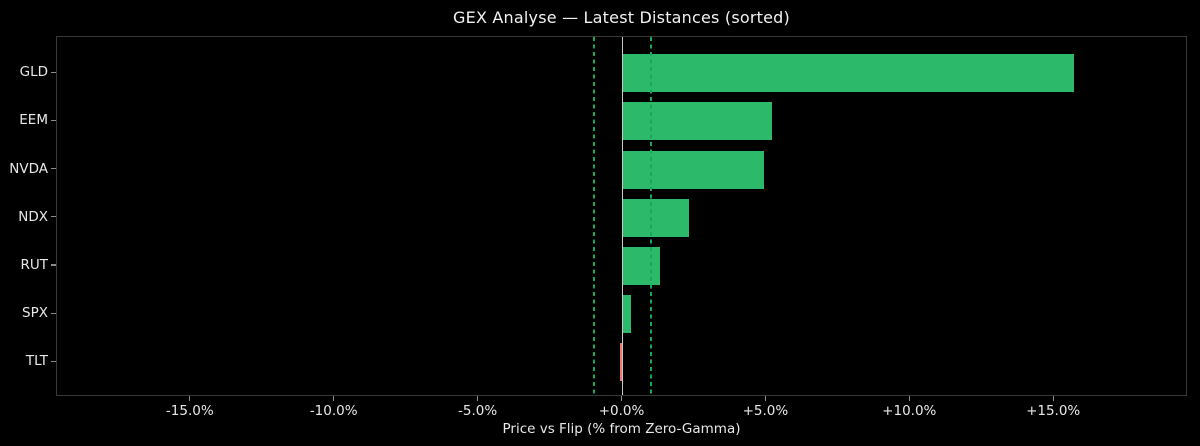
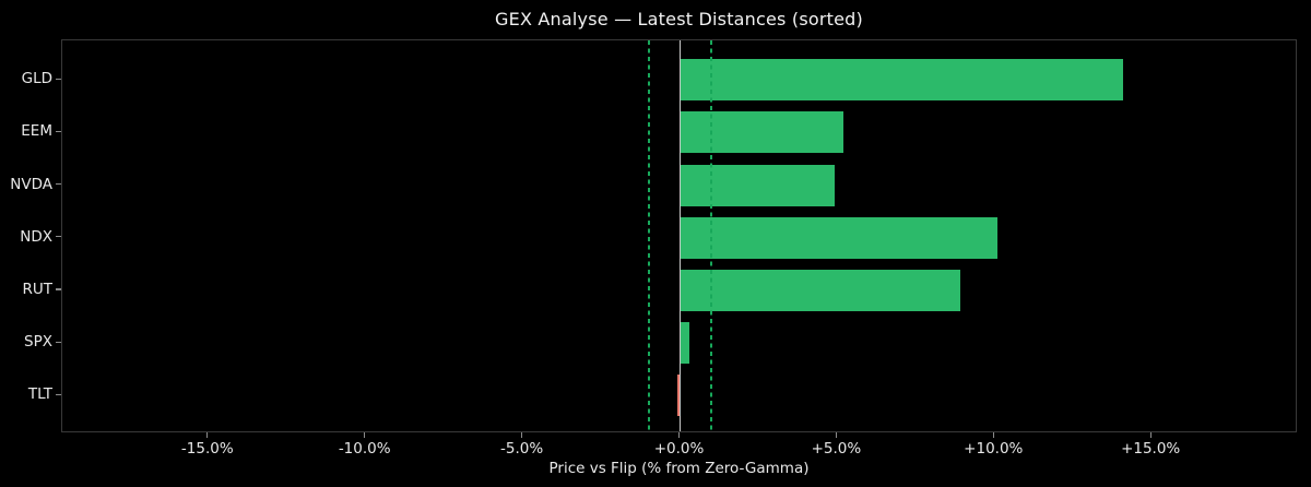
GLD: 15.7% -> 14.1%
NDX: 2.3% -> 10.1%
RUT: 1.3% -> 8.9%
